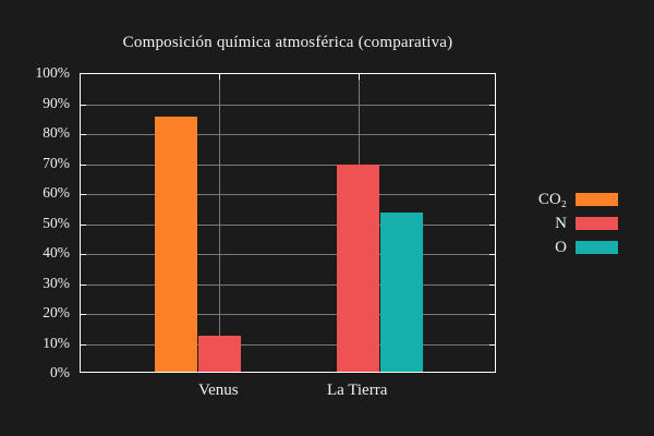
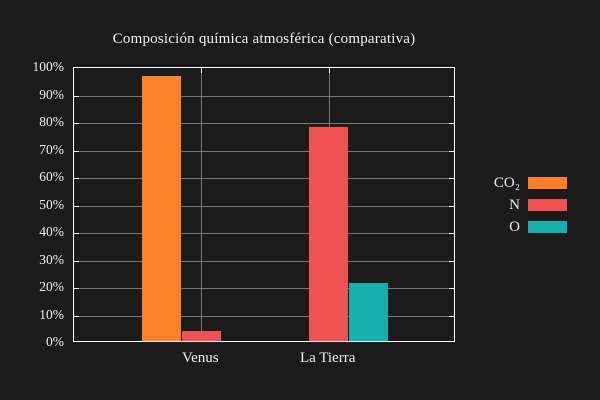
CO₂/Venus: 85% -> 96%
N/Venus: 12% -> 4%
N/La Tierra: 69% -> 78%
O/La Tierra: 53% -> 21%
